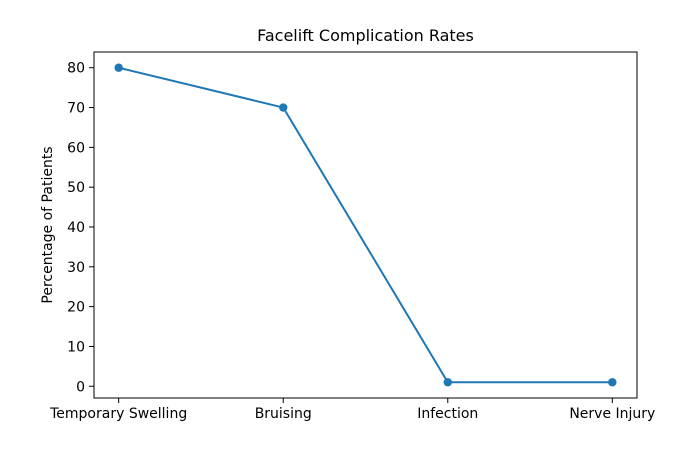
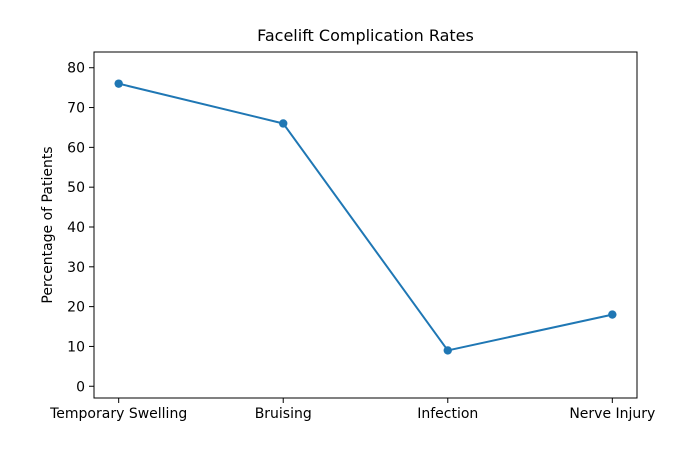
Temporary Swelling: 80 -> 76
Bruising: 70 -> 66
Infection: 1 -> 9
Nerve Injury: 1 -> 18
